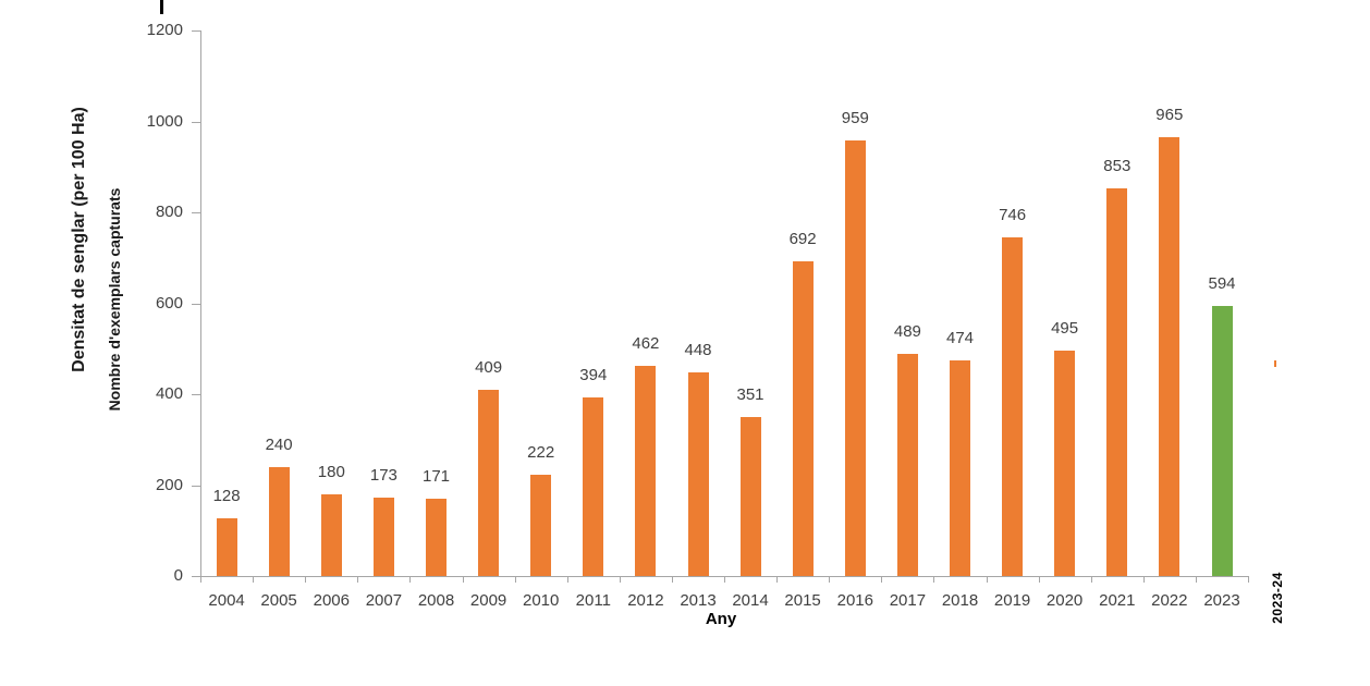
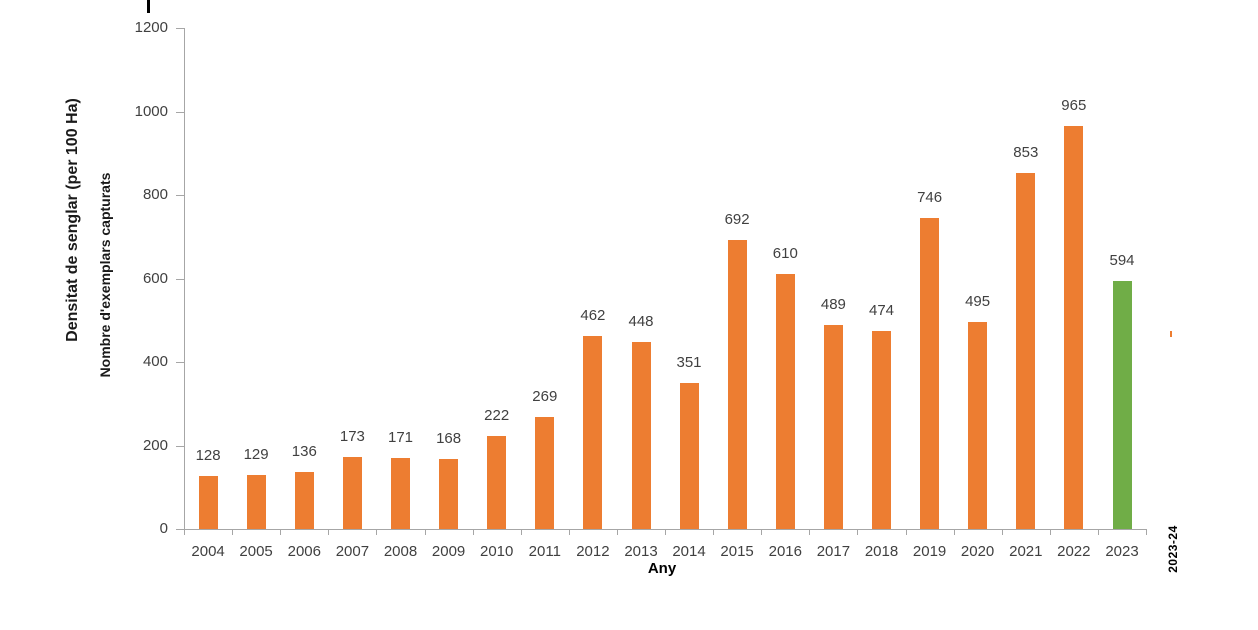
2005: 240 -> 129
2006: 180 -> 136
2009: 409 -> 168
2011: 394 -> 269
2016: 959 -> 610
